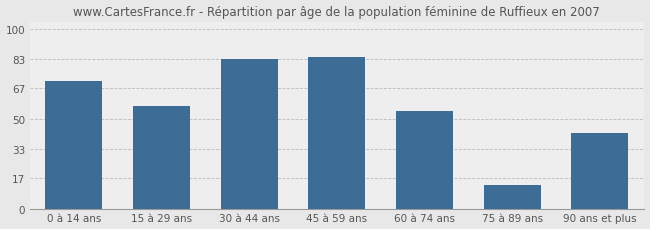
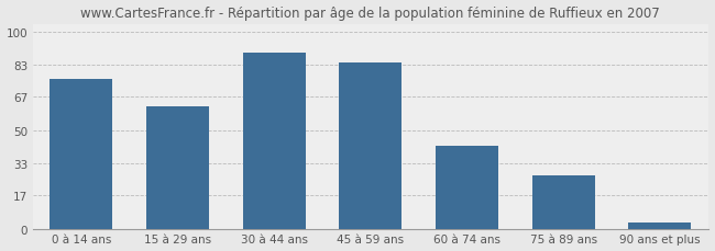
0 à 14 ans: 71 -> 76
15 à 29 ans: 57 -> 62
30 à 44 ans: 83 -> 89
60 à 74 ans: 54 -> 42
75 à 89 ans: 13 -> 27
90 ans et plus: 42 -> 3
